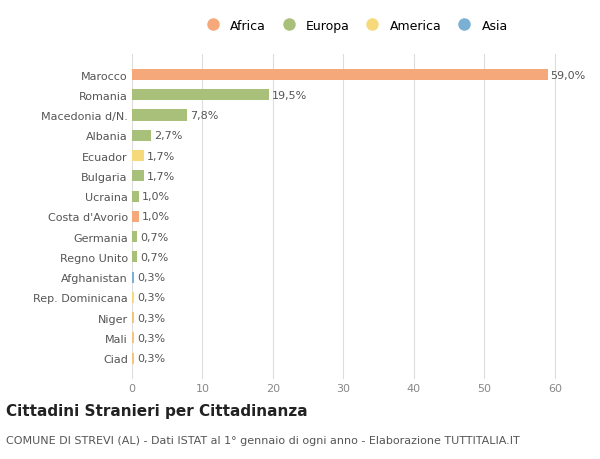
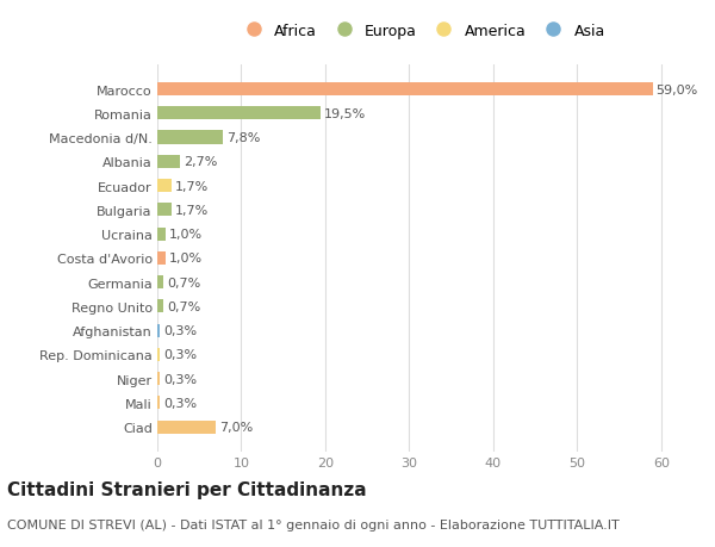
Ciad: 0,3% -> 7,0%
